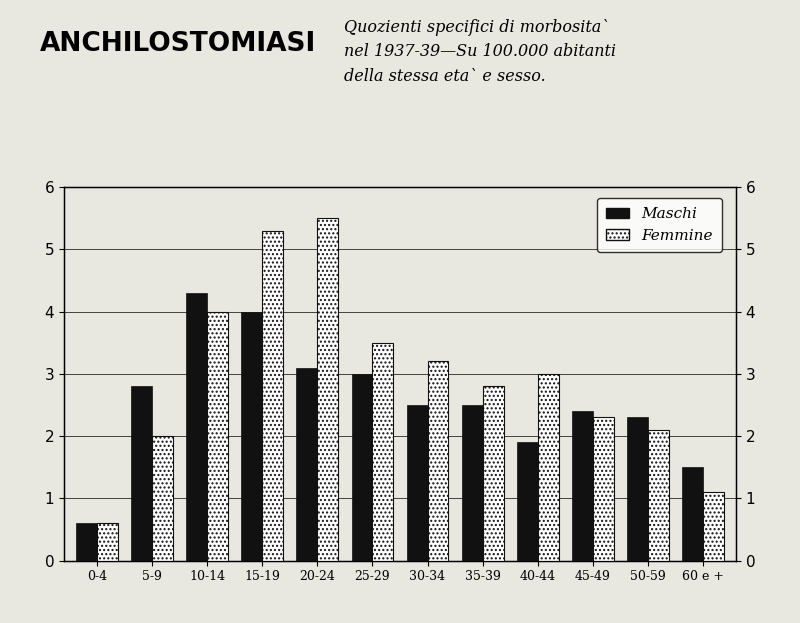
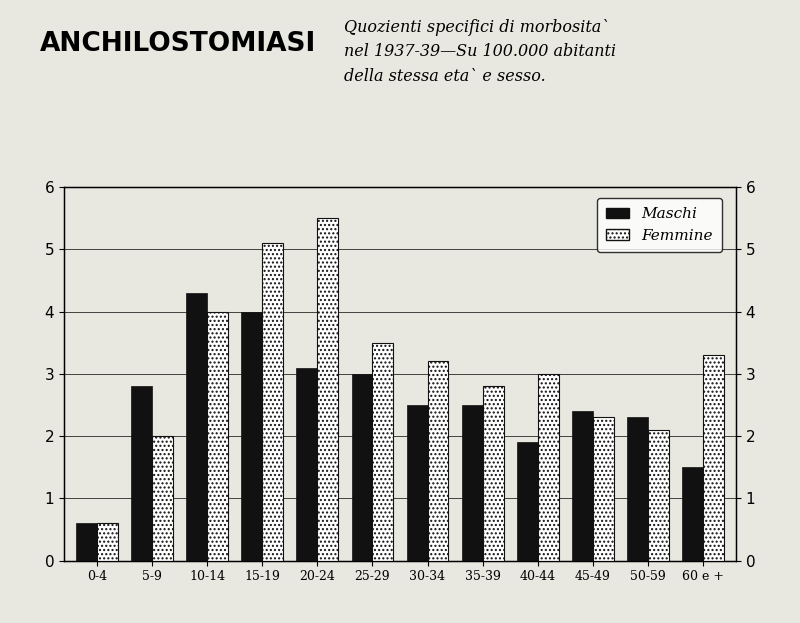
Femmine/15-19: 5.3 -> 5.1
Femmine/60 e +: 1.1 -> 3.3
